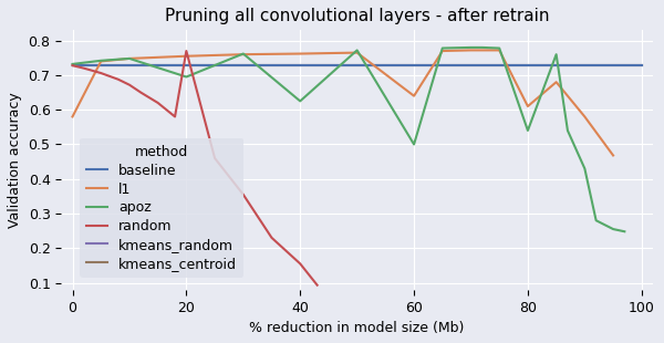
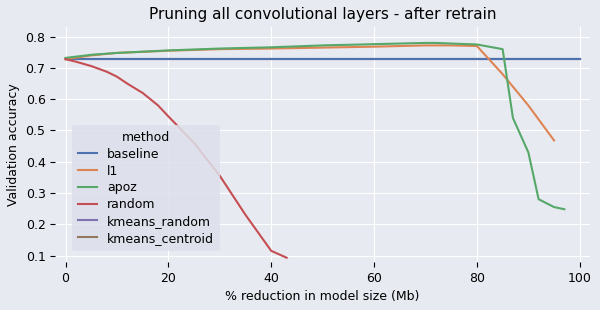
l1/0: 0.580 -> 0.728
apoz/20: 0.695 -> 0.756
random/20: 0.770 -> 0.545
apoz/40: 0.625 -> 0.766
random/40: 0.155 -> 0.115
l1/60: 0.640 -> 0.768
apoz/60: 0.500 -> 0.776
l1/80: 0.610 -> 0.770
apoz/80: 0.540 -> 0.775
